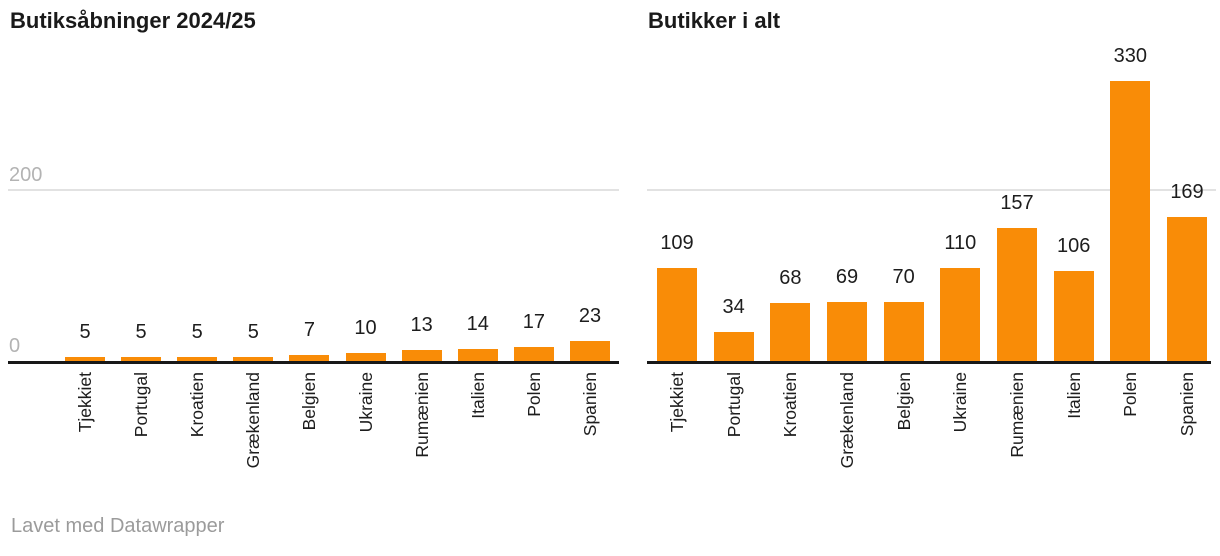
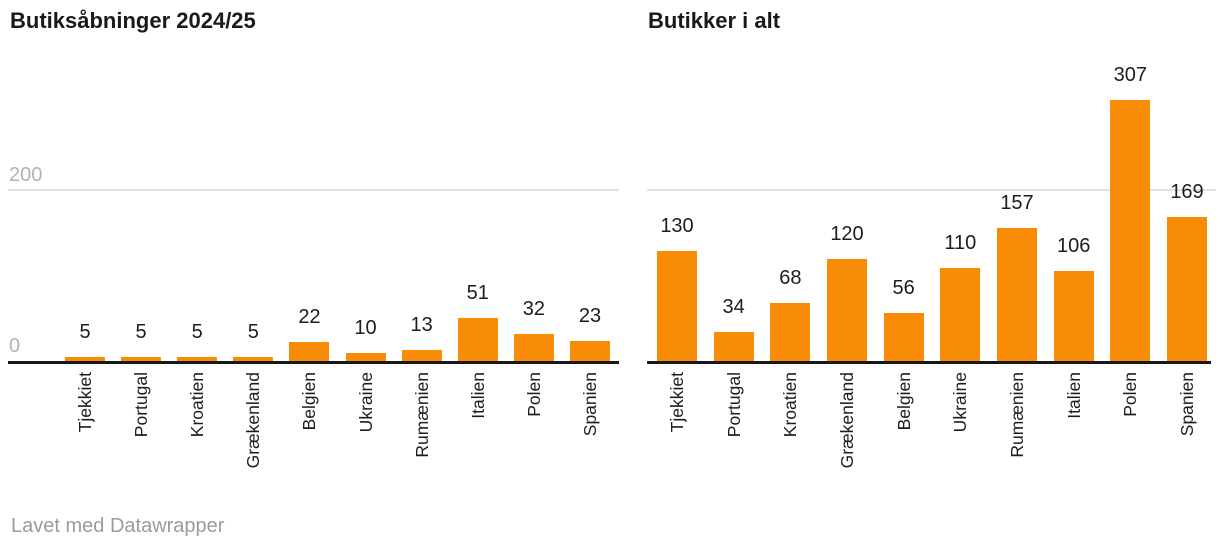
Butiksåbninger 2024/25/Belgien: 7 -> 22
Butiksåbninger 2024/25/Italien: 14 -> 51
Butiksåbninger 2024/25/Polen: 17 -> 32
Butikker i alt/Tjekkiet: 109 -> 130
Butikker i alt/Grækenland: 69 -> 120
Butikker i alt/Belgien: 70 -> 56
Butikker i alt/Polen: 330 -> 307
